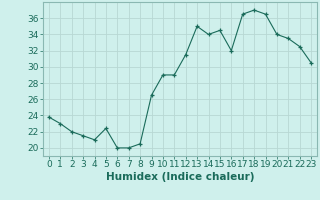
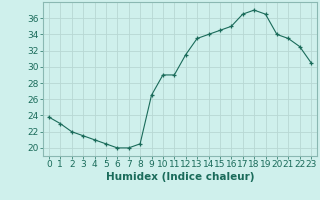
5: 22.4 -> 20.5
13: 35.0 -> 33.5
16: 32.0 -> 35.0
